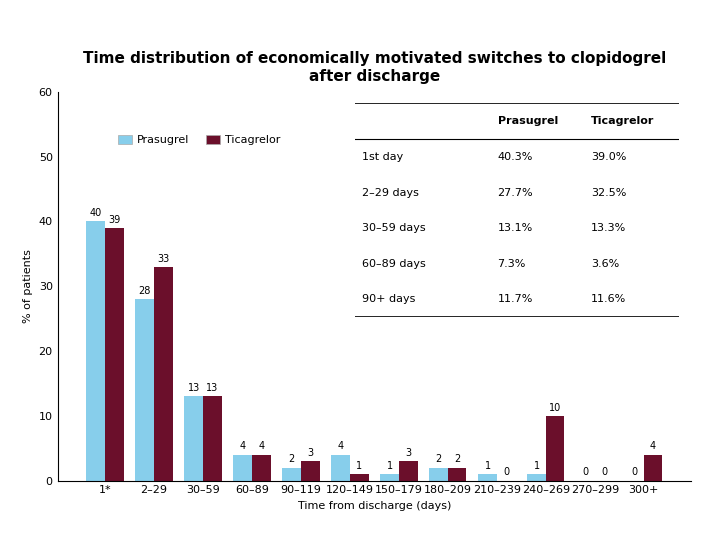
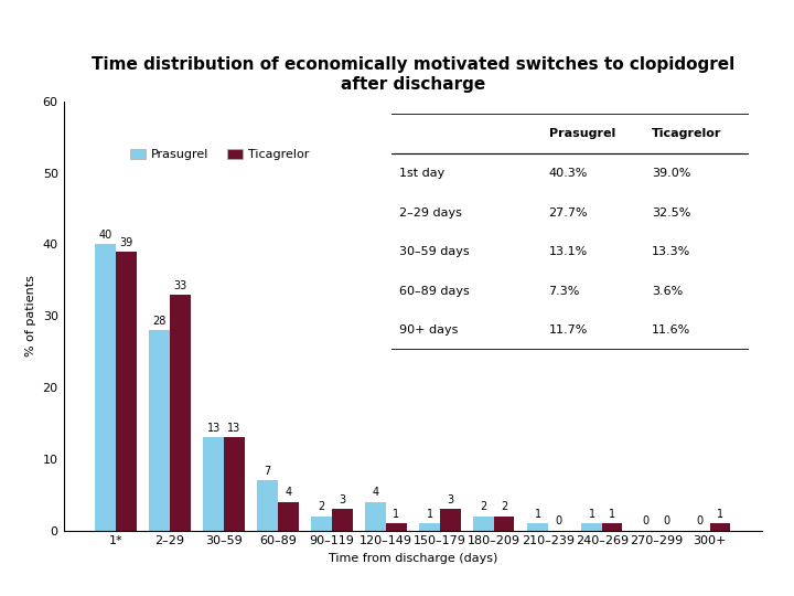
Prasugrel/60–89: 4 -> 7
Ticagrelor/240–269: 10 -> 1
Ticagrelor/300+: 4 -> 1
